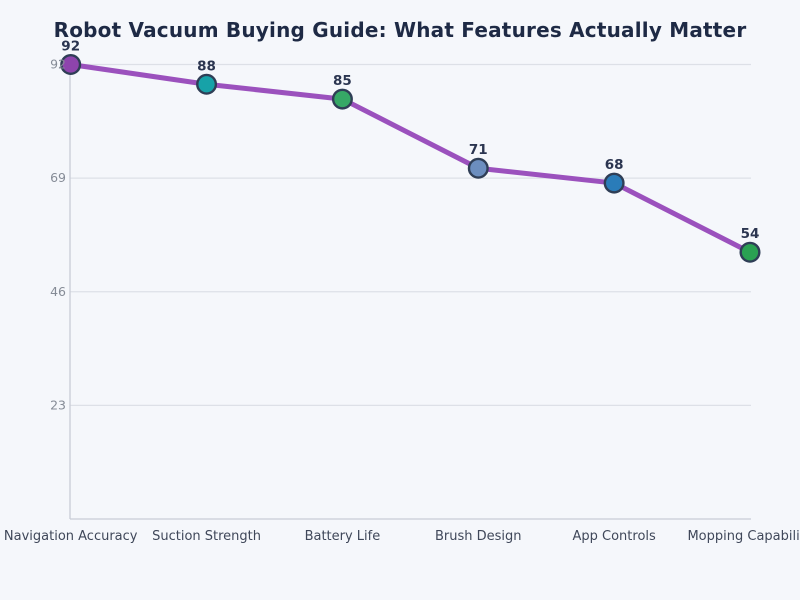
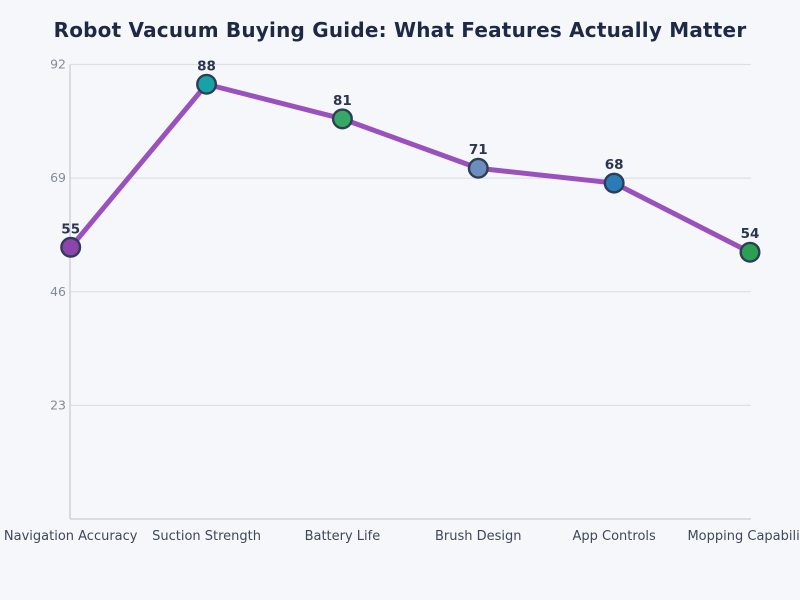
Navigation Accuracy: 92 -> 55
Battery Life: 85 -> 81
